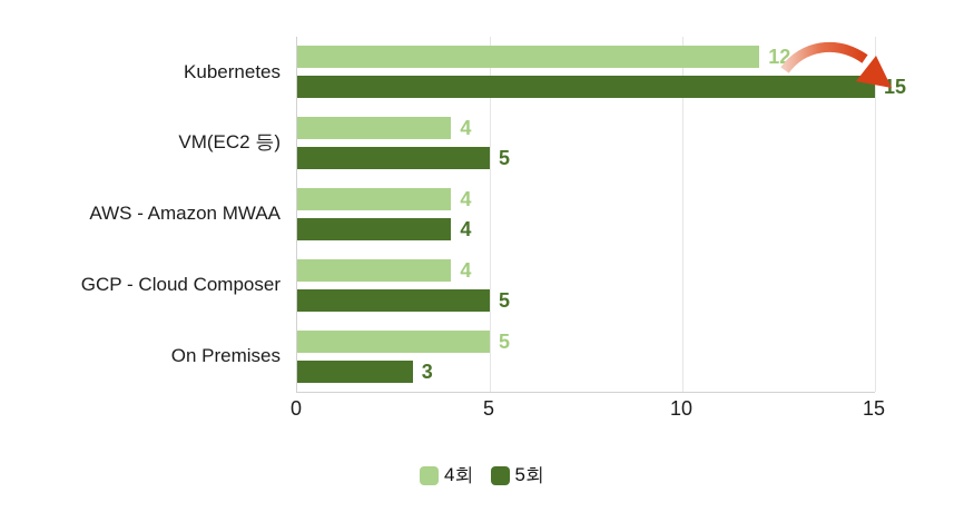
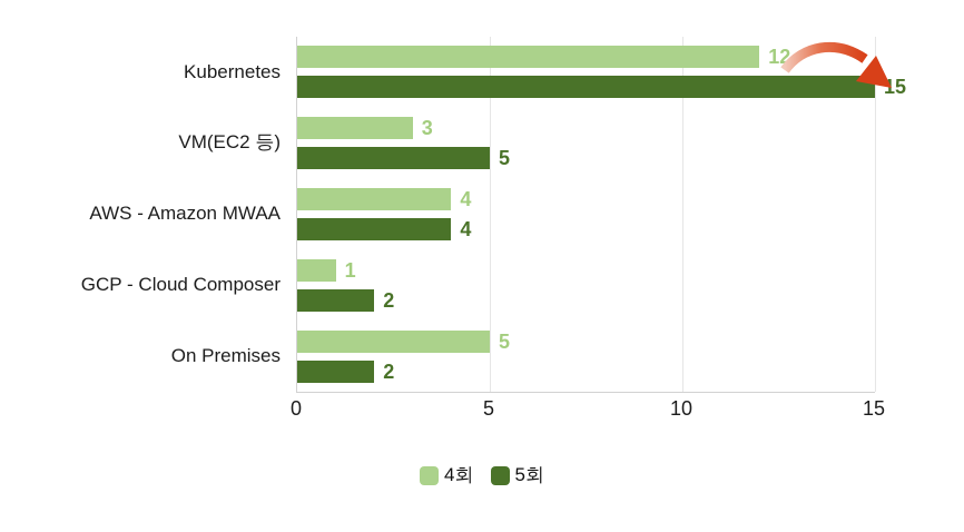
4회/VM(EC2 등): 4 -> 3
4회/GCP - Cloud Composer: 4 -> 1
5회/GCP - Cloud Composer: 5 -> 2
5회/On Premises: 3 -> 2
